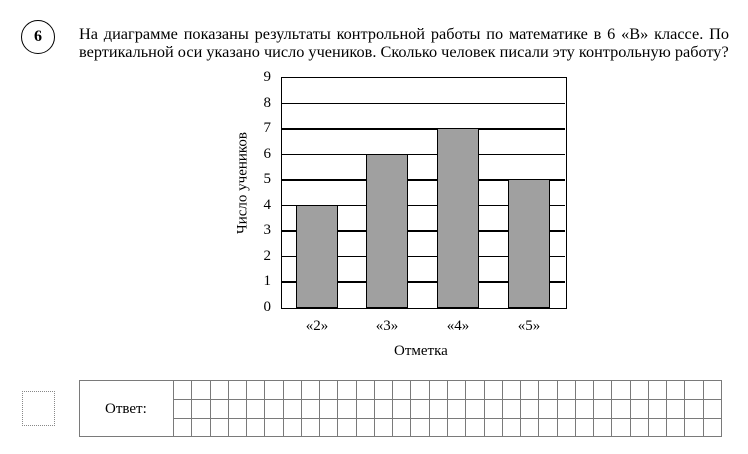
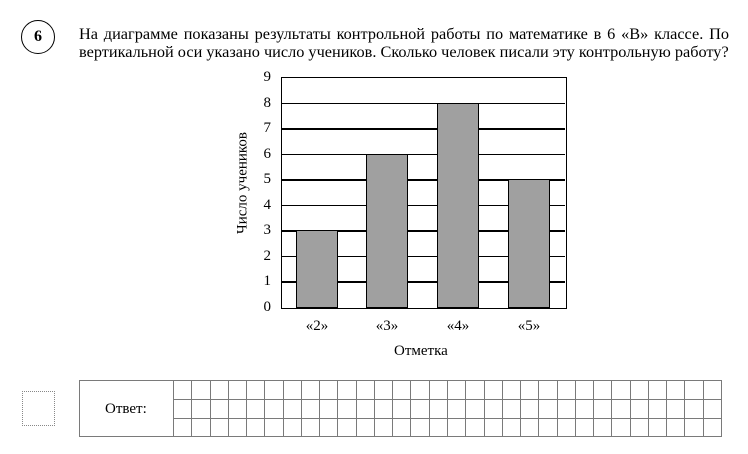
«2»: 4 -> 3
«4»: 7 -> 8
